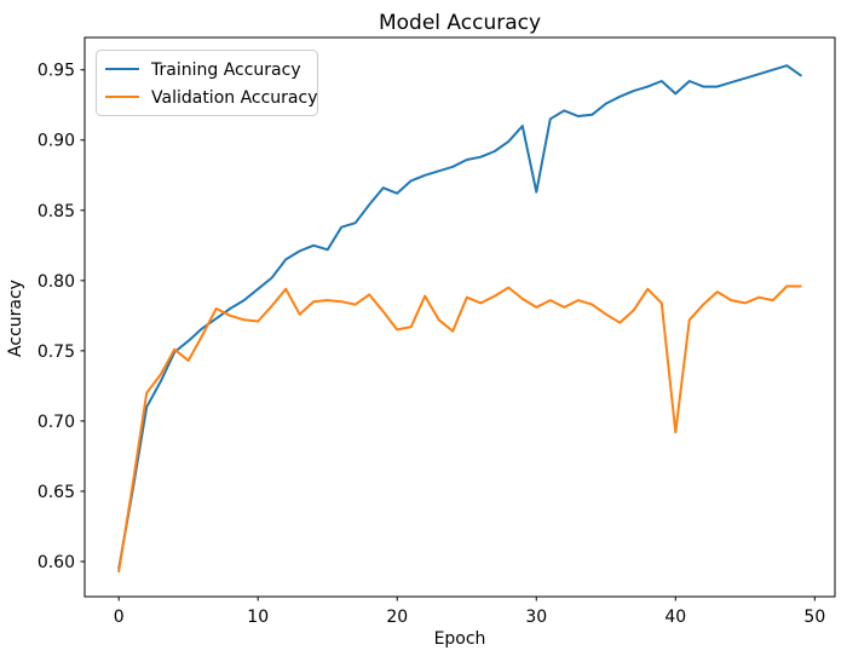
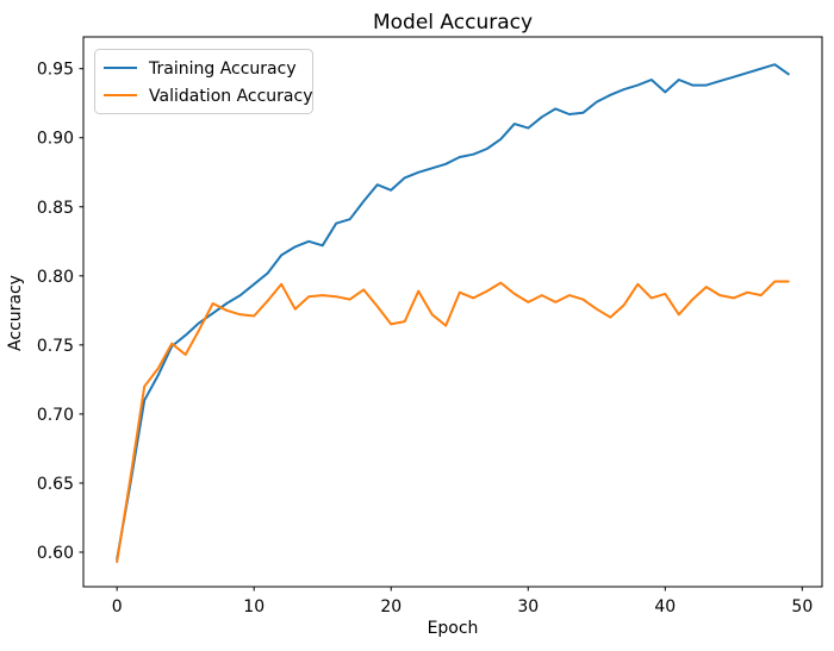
Training Accuracy/30: 0.863 -> 0.907
Validation Accuracy/40: 0.692 -> 0.787
